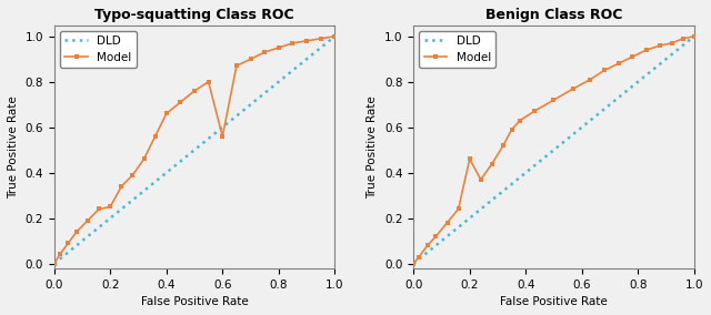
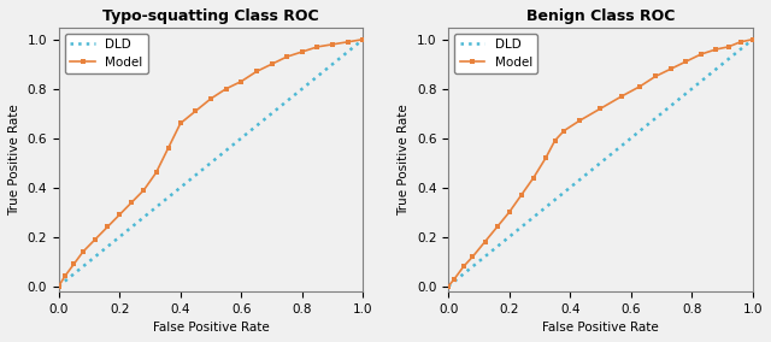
Typo-squatting Class ROC/0.2: 0.25 -> 0.29
Typo-squatting Class ROC/0.6: 0.56 -> 0.83
Benign Class ROC/0.2: 0.46 -> 0.30
